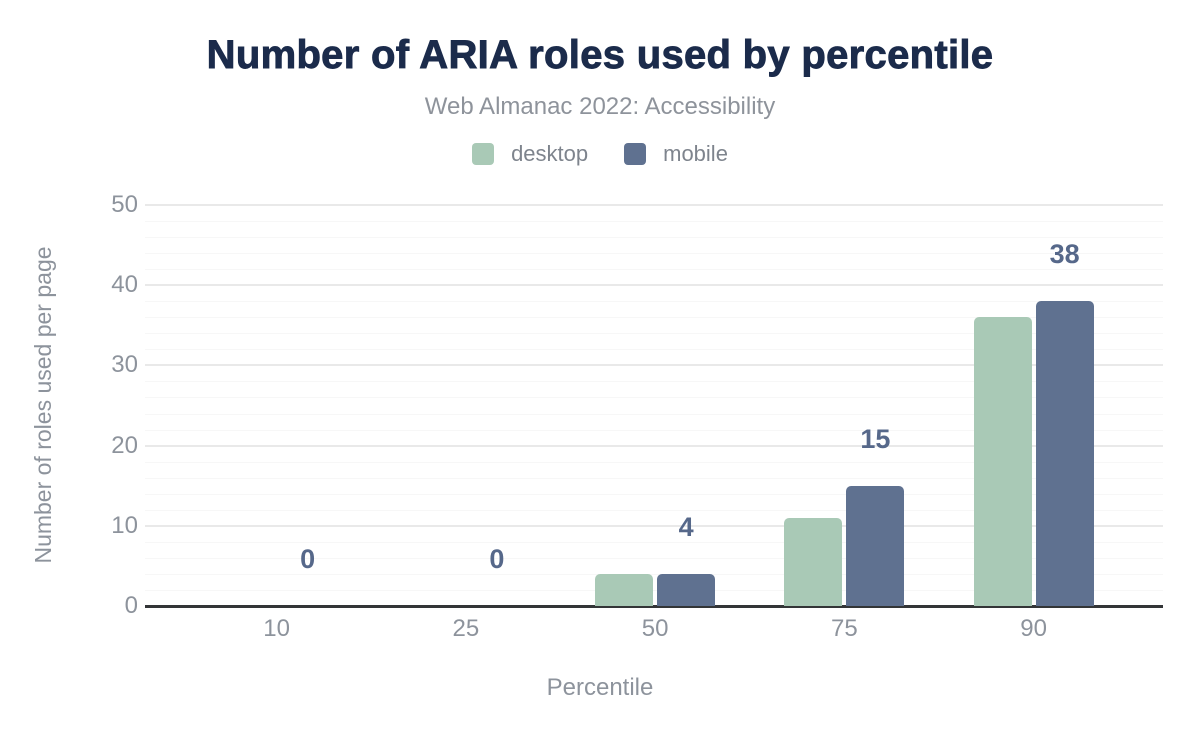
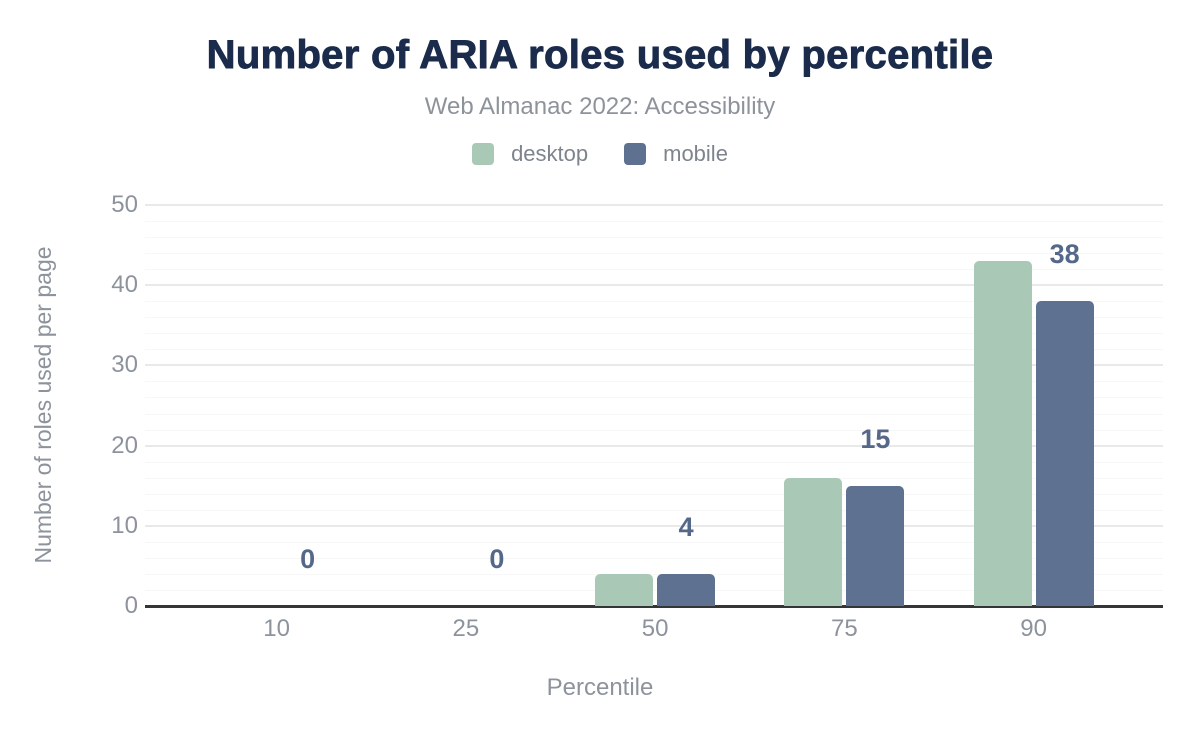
desktop/75: 11 -> 16
desktop/90: 36 -> 43
